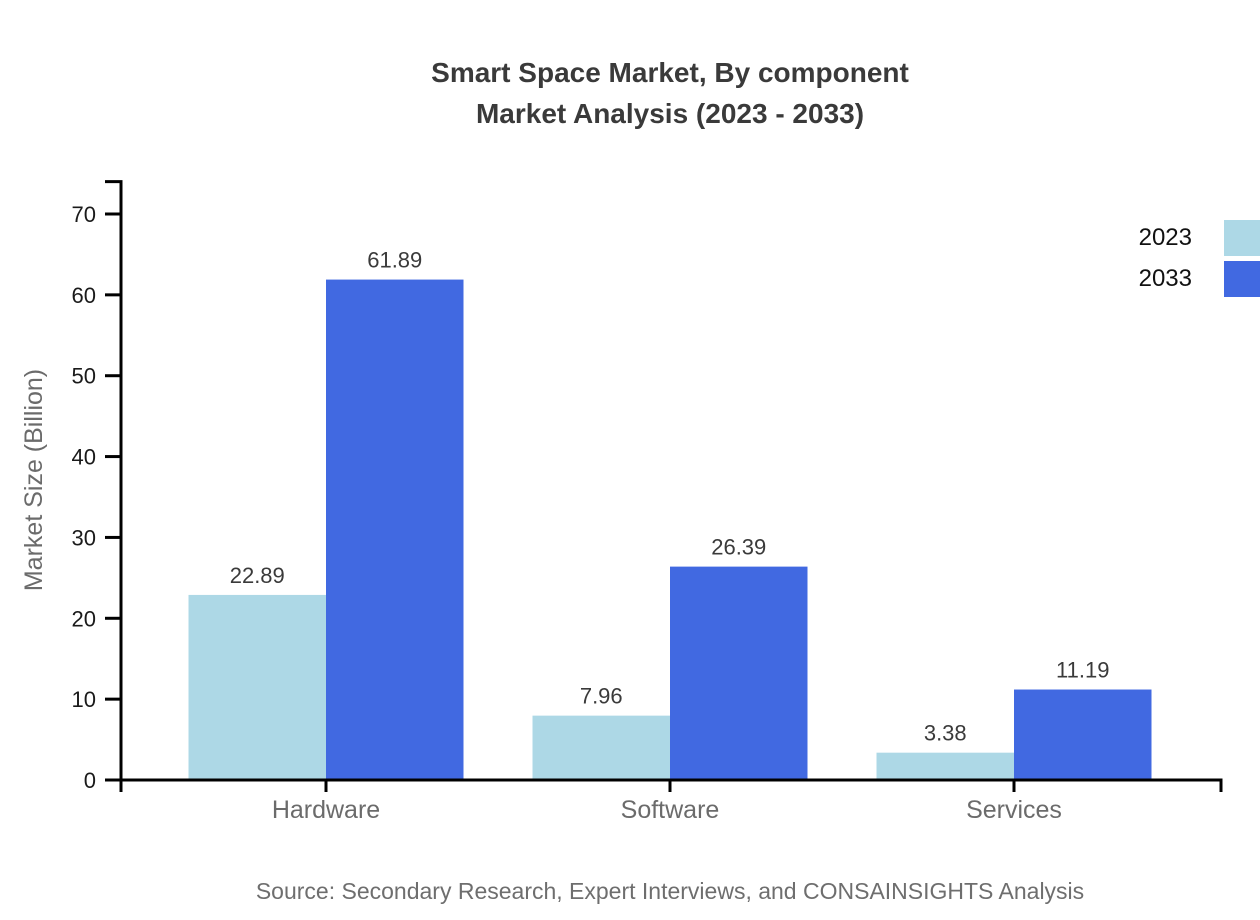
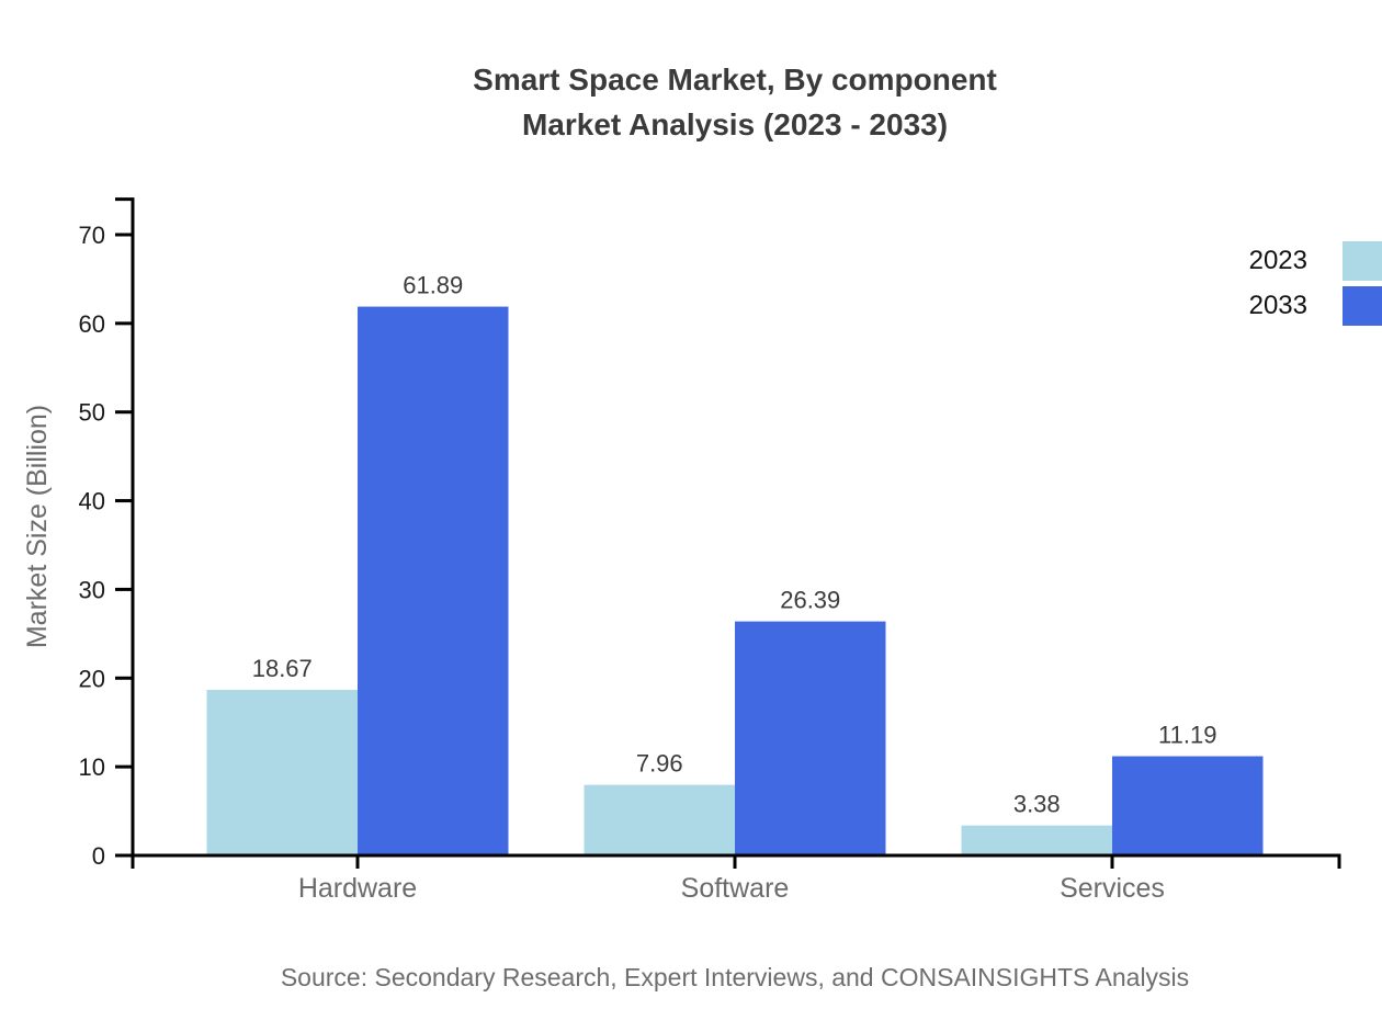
2023/Hardware: 22.89 -> 18.67
